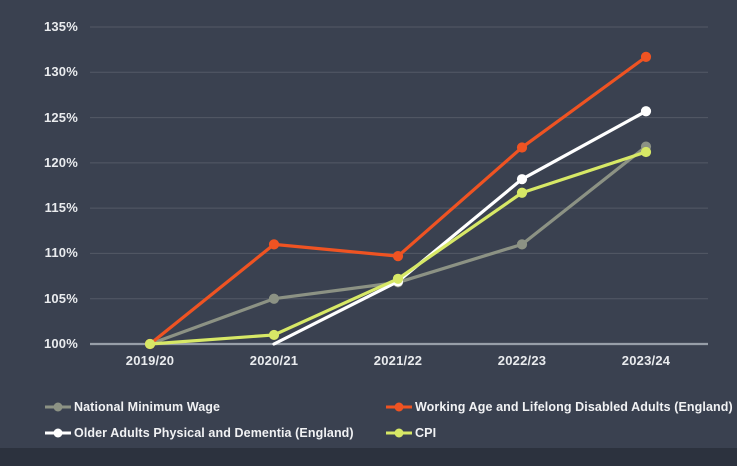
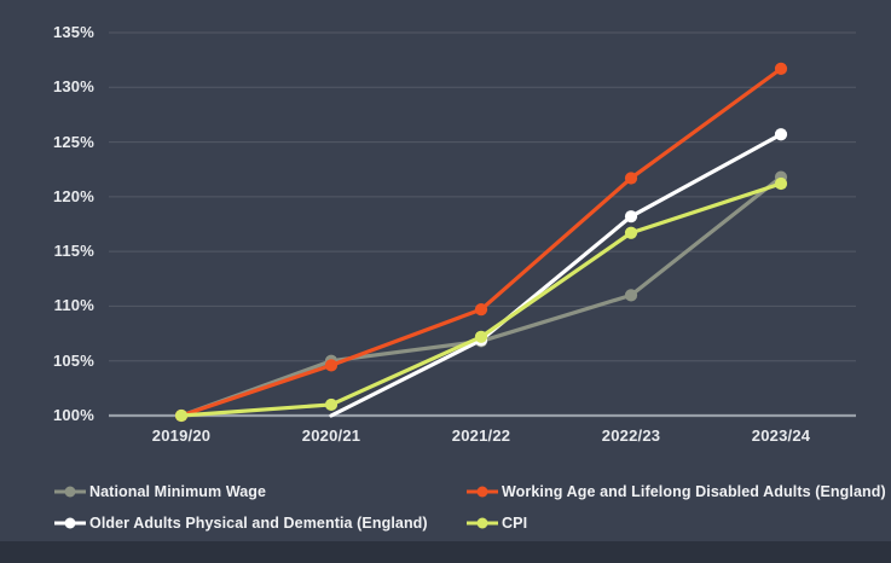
Working Age and Lifelong Disabled Adults (England)/2020/21: 111% -> 105%
